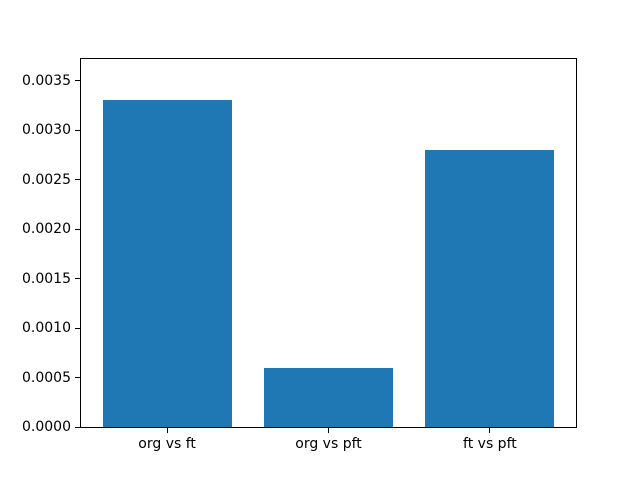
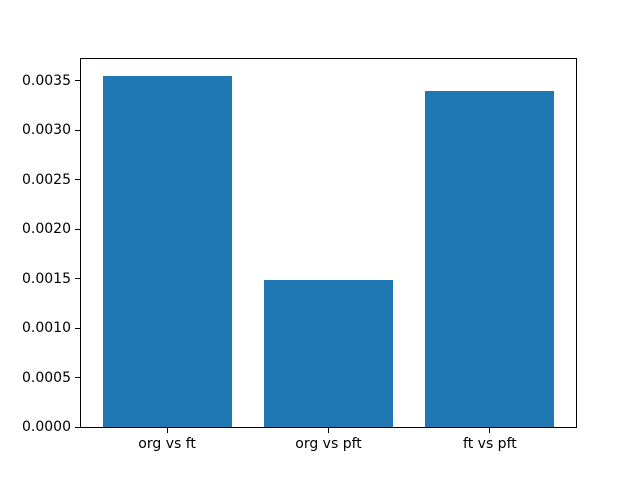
org vs ft: 0.0033 -> 0.0036
org vs pft: 0.0006 -> 0.0015
ft vs pft: 0.0028 -> 0.0034
